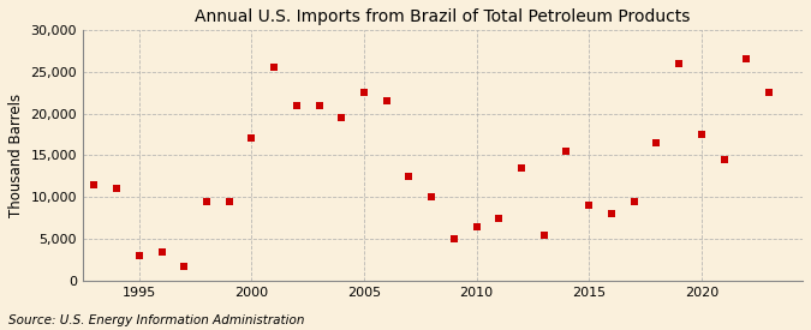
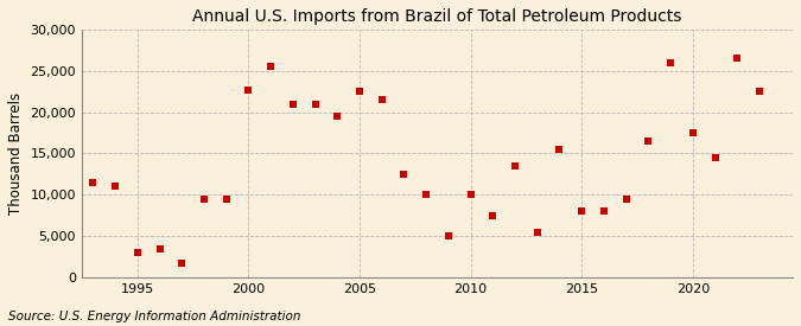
2000: 17,000 -> 22,600
2010: 6,500 -> 10,000
2015: 9,000 -> 8,000
